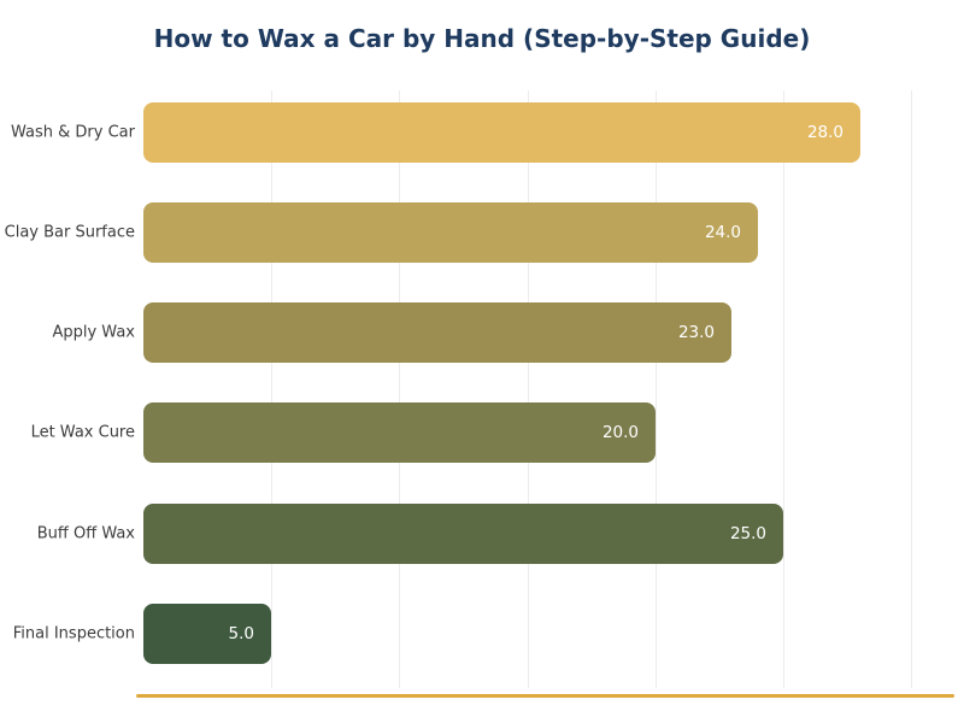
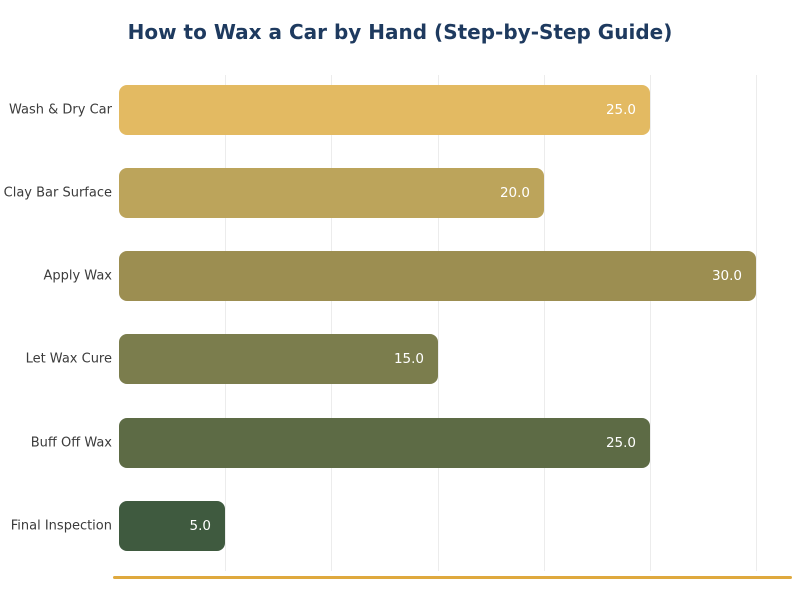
Wash & Dry Car: 28.0 -> 25.0
Clay Bar Surface: 24.0 -> 20.0
Apply Wax: 23.0 -> 30.0
Let Wax Cure: 20.0 -> 15.0
